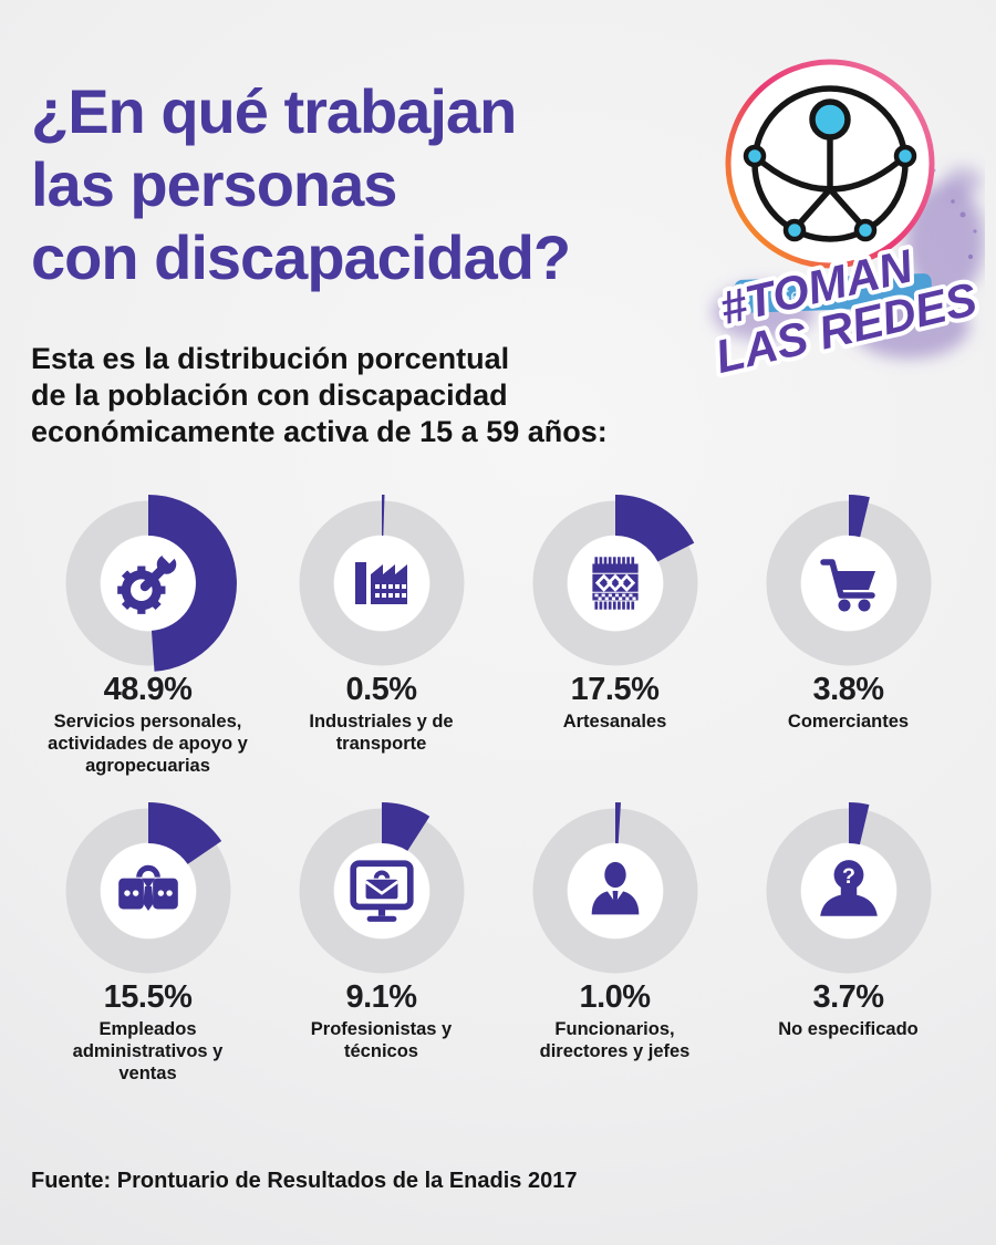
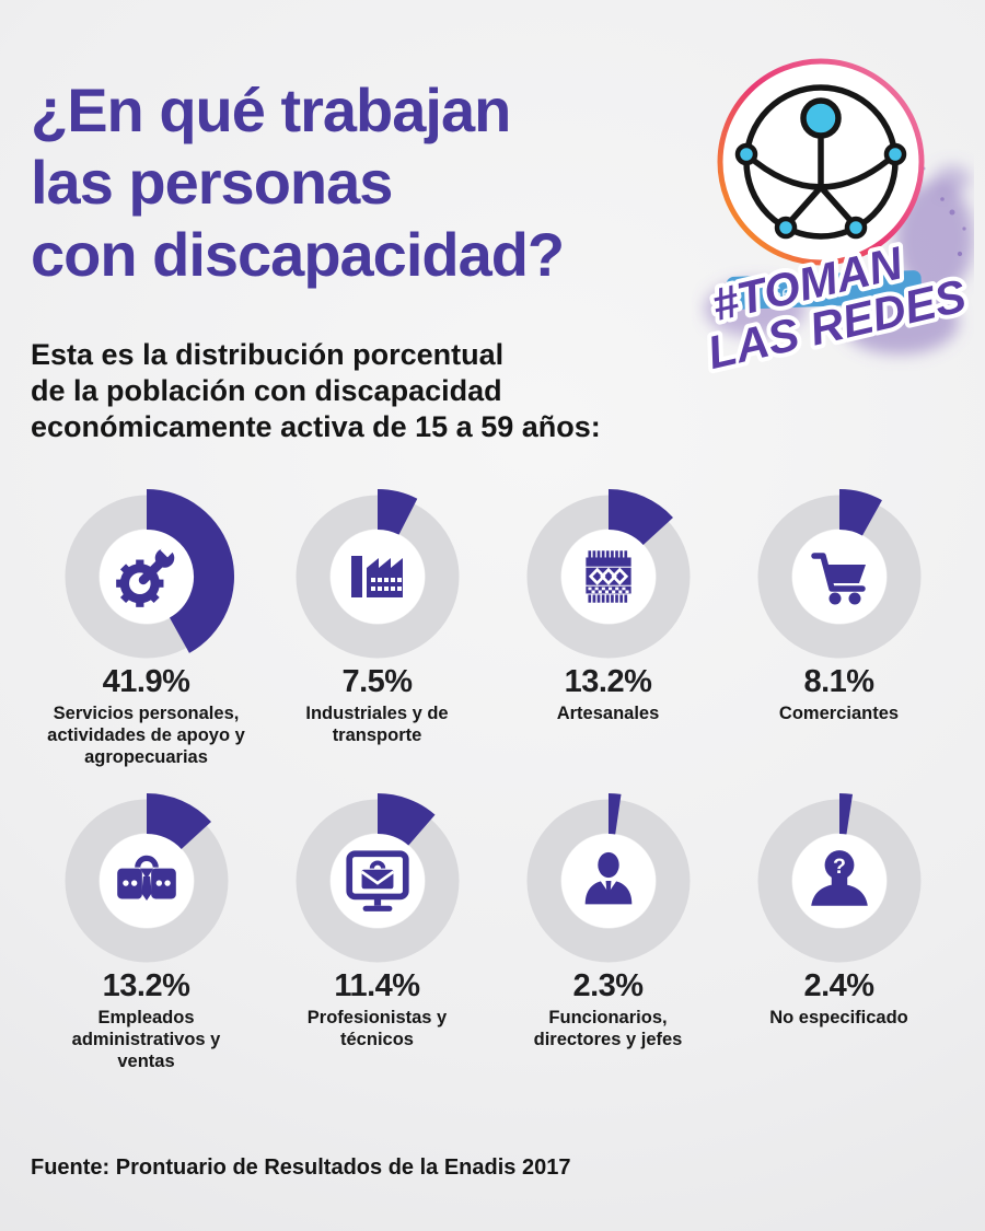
Servicios personales, actividades de apoyo y agropecuarias: 48.9% -> 41.9%
Industriales y de transporte: 0.5% -> 7.5%
Artesanales: 17.5% -> 13.2%
Comerciantes: 3.8% -> 8.1%
Empleados administrativos y ventas: 15.5% -> 13.2%
Profesionistas y técnicos: 9.1% -> 11.4%
Funcionarios, directores y jefes: 1.0% -> 2.3%
No especificado: 3.7% -> 2.4%
